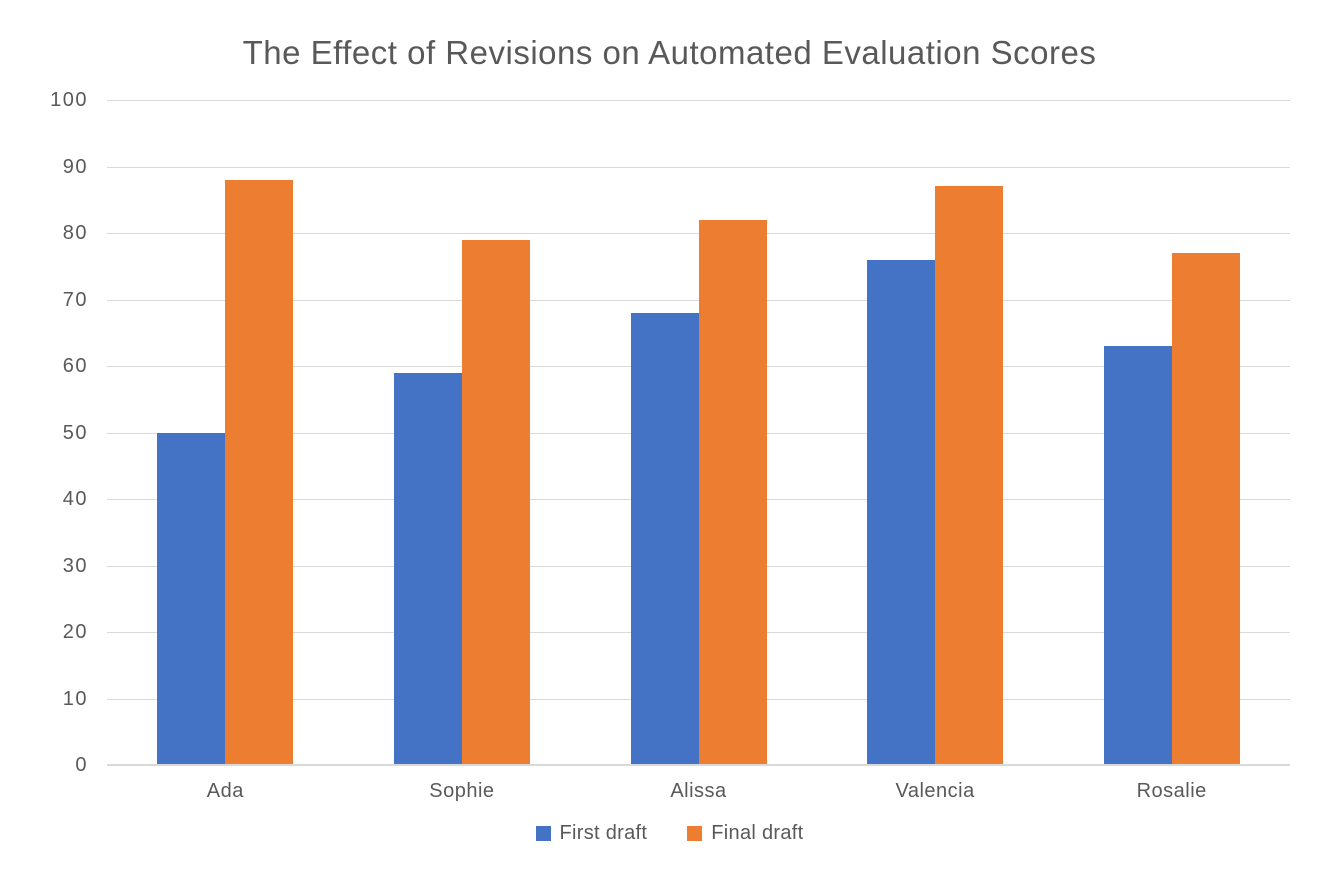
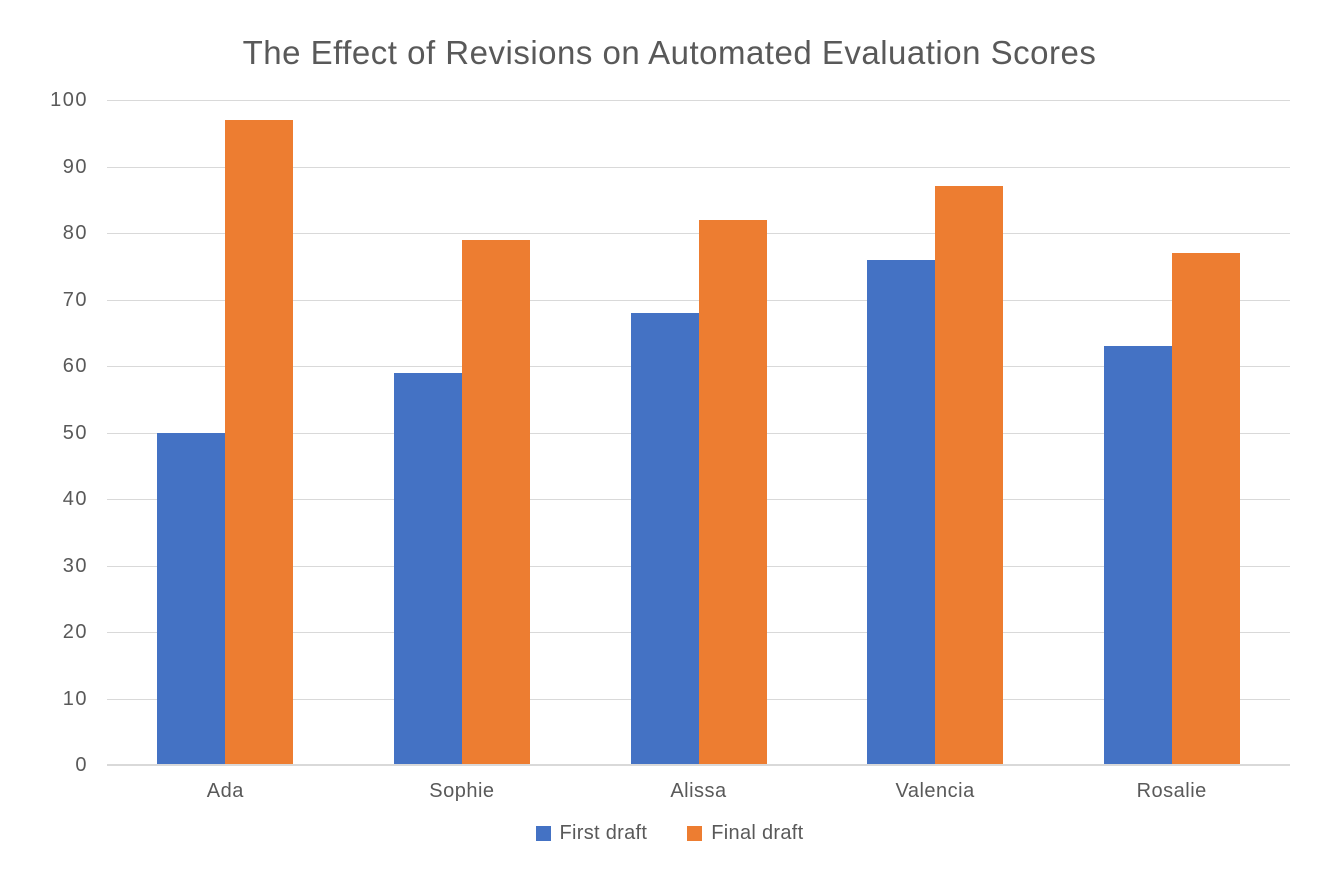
Final draft/Ada: 88 -> 97
